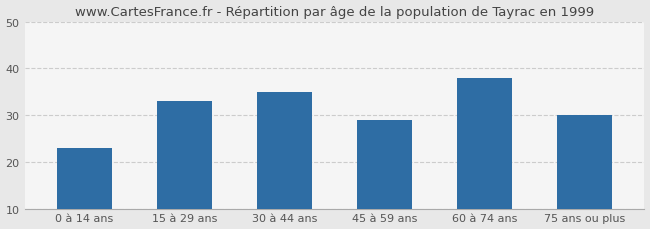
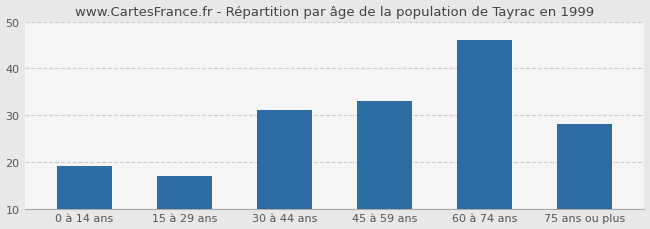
0 à 14 ans: 23 -> 19
15 à 29 ans: 33 -> 17
30 à 44 ans: 35 -> 31
45 à 59 ans: 29 -> 33
60 à 74 ans: 38 -> 46
75 ans ou plus: 30 -> 28
